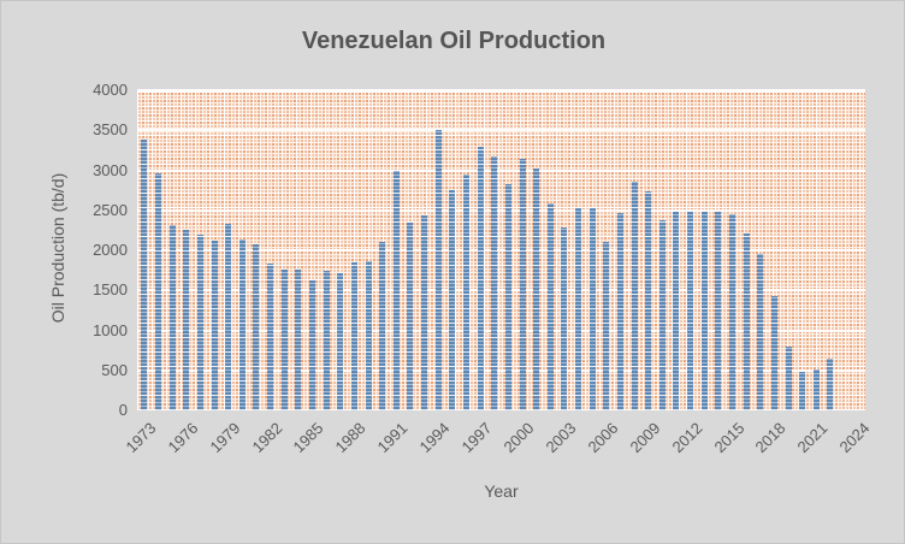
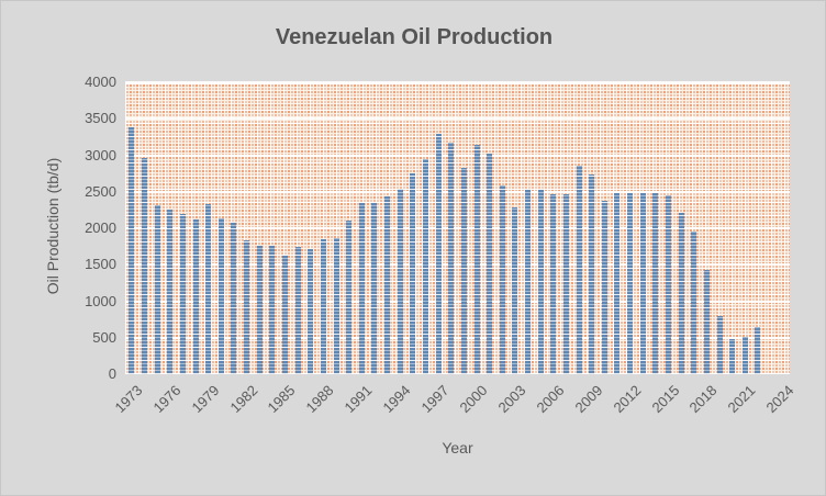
1991: 3000 -> 2400
1994: 3500 -> 2500
2006: 2100 -> 2500
